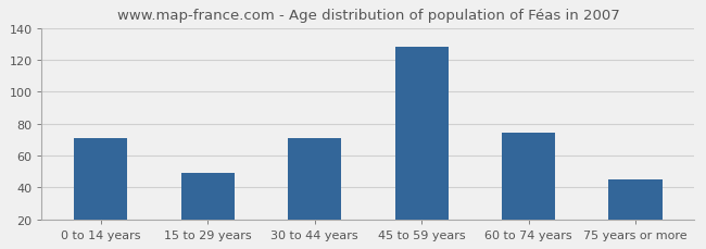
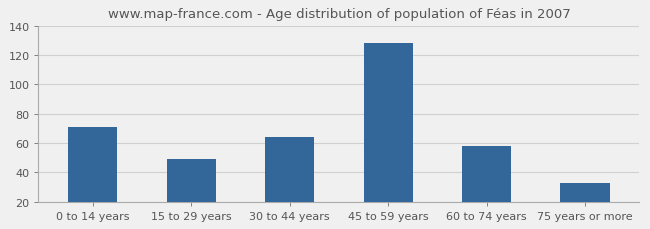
30 to 44 years: 71 -> 64
60 to 74 years: 74 -> 58
75 years or more: 45 -> 33
